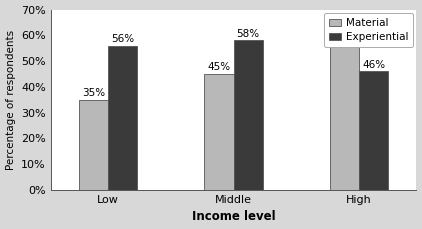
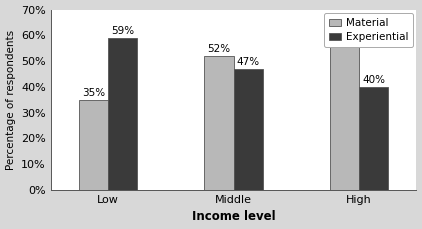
Experiential/Low: 56% -> 59%
Material/Middle: 45% -> 52%
Experiential/Middle: 58% -> 47%
Experiential/High: 46% -> 40%
